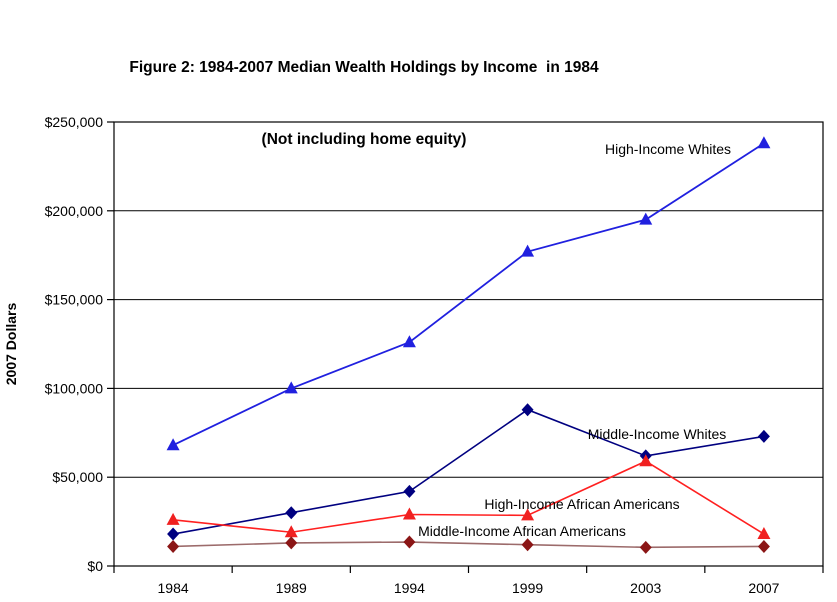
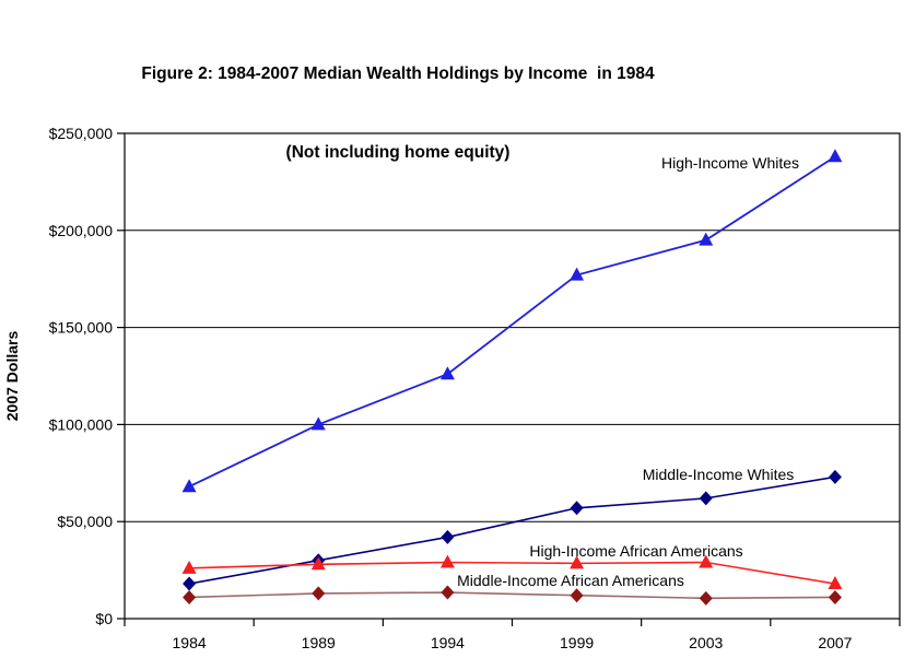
High-Income African Americans/1989: $19000 -> $28000
Middle-Income Whites/1999: $88000 -> $57000
High-Income African Americans/2003: $59000 -> $29000
